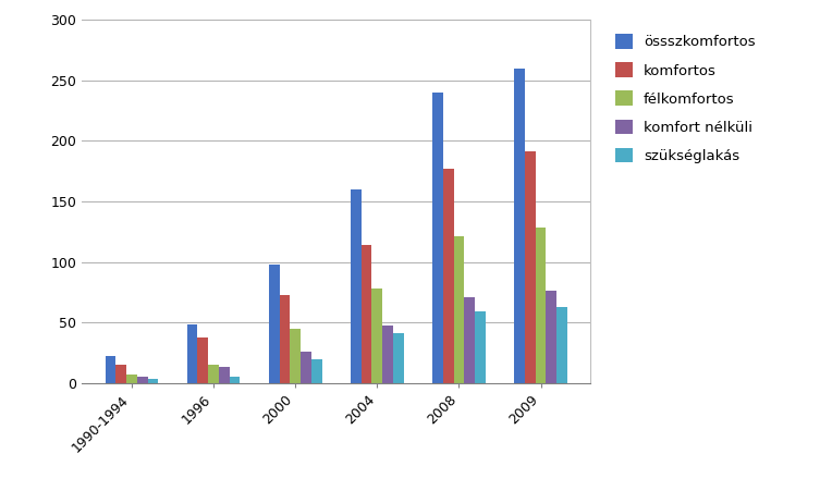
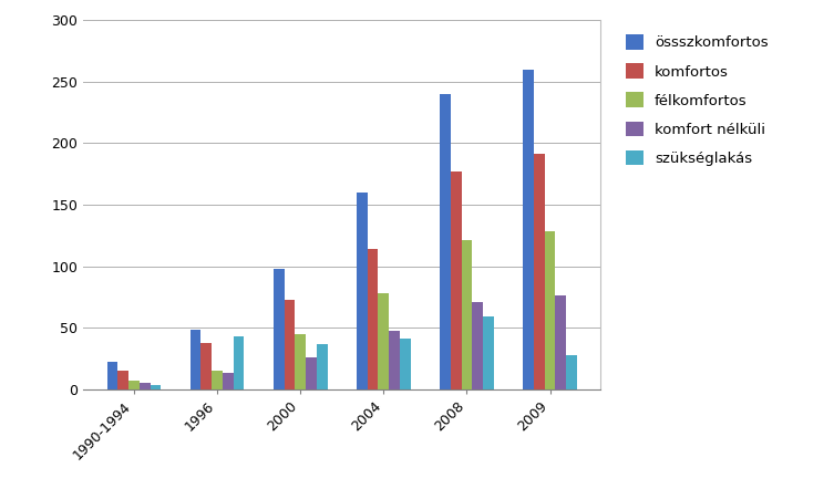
szükséglakás/1996: 5 -> 43
szükséglakás/2000: 20 -> 37
szükséglakás/2009: 63 -> 28
